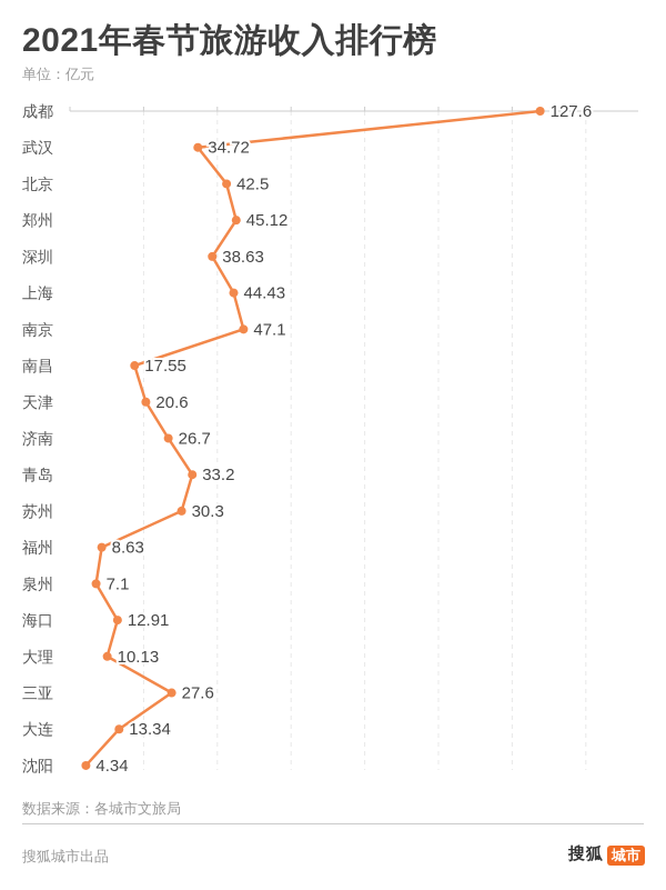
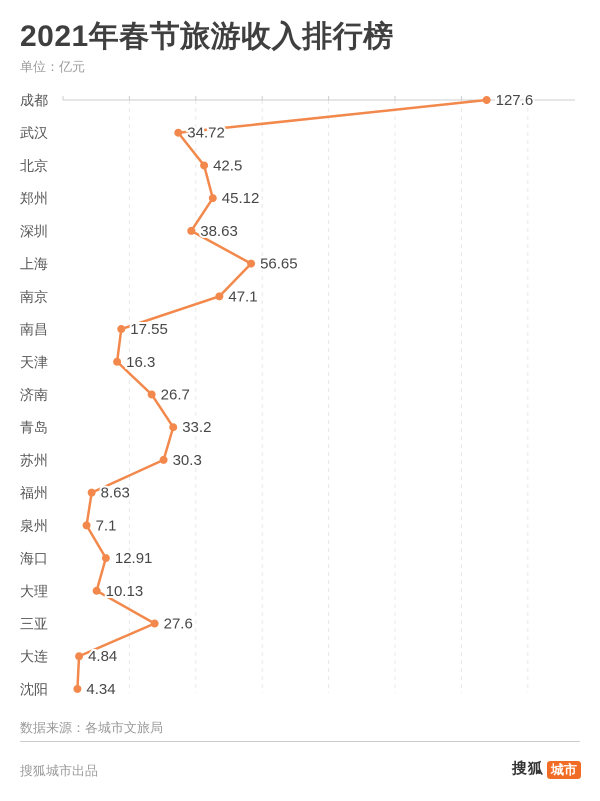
上海: 44.43 -> 56.65
天津: 20.6 -> 16.3
大连: 13.34 -> 4.84
